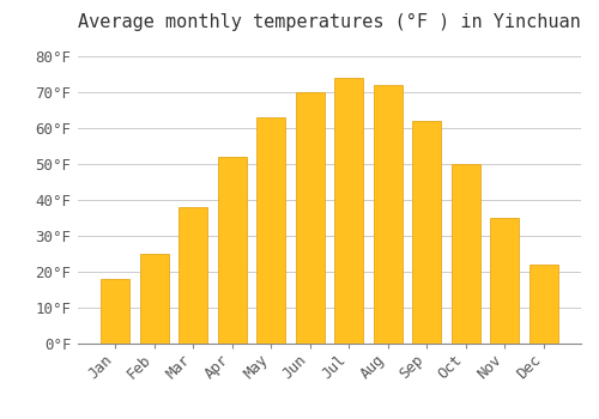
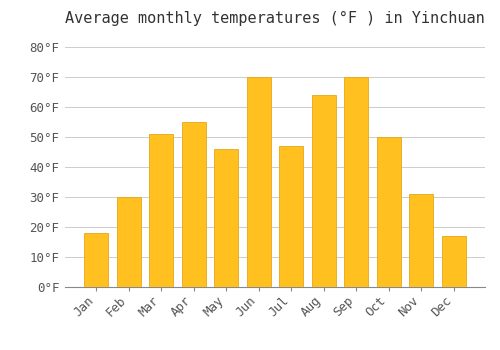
Feb: 25°F -> 30°F
Mar: 38°F -> 51°F
Apr: 52°F -> 55°F
May: 63°F -> 46°F
Jul: 74°F -> 47°F
Aug: 72°F -> 64°F
Sep: 62°F -> 70°F
Nov: 35°F -> 31°F
Dec: 22°F -> 17°F
